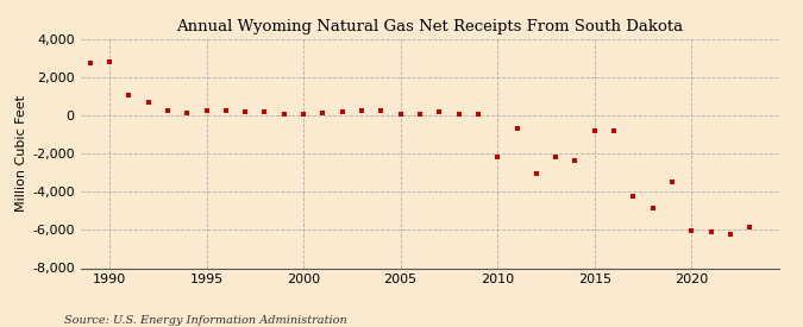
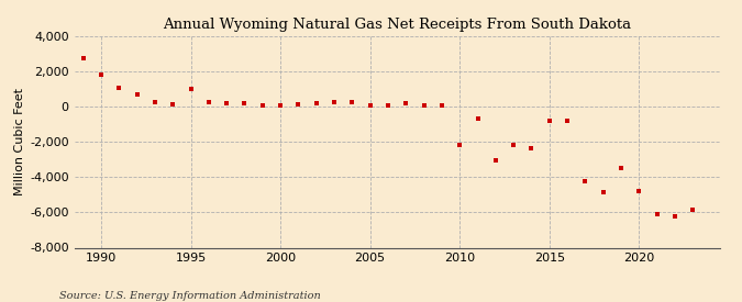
1990: 2,800 -> 1,800
1995: 200 -> 1,000
2020: -6,000 -> -4,800
